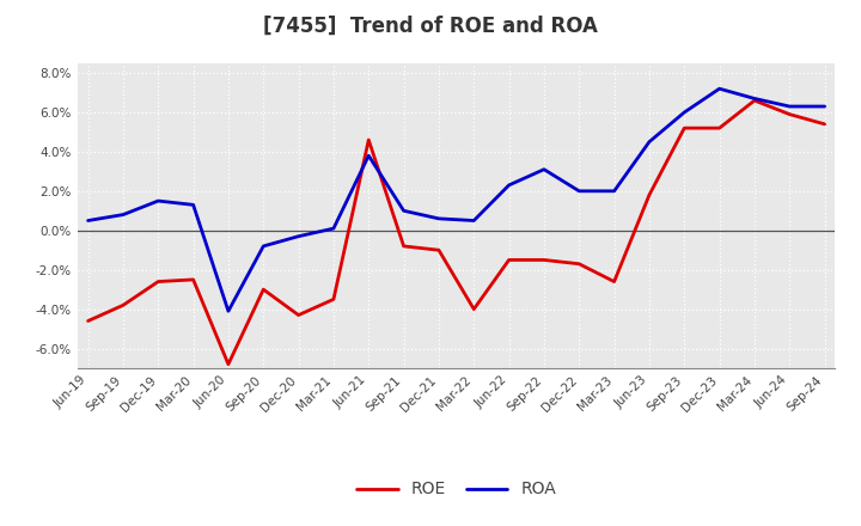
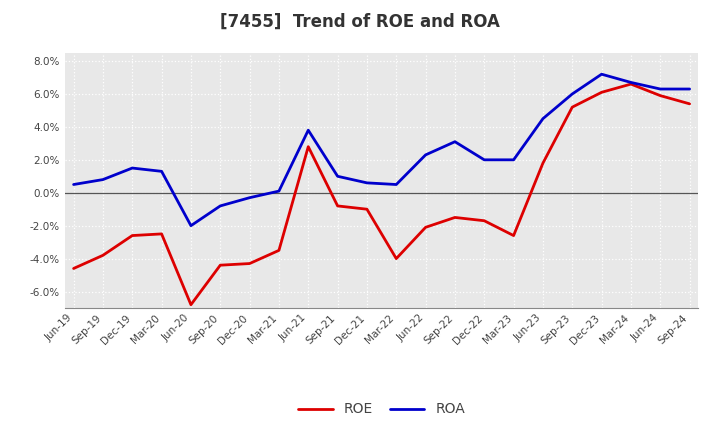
ROA/Jun-20: -4.1% -> -2.0%
ROE/Sep-20: -3.0% -> -4.4%
ROE/Jun-21: 4.6% -> 2.8%
ROE/Jun-22: -1.5% -> -2.1%
ROE/Dec-23: 5.2% -> 6.1%
